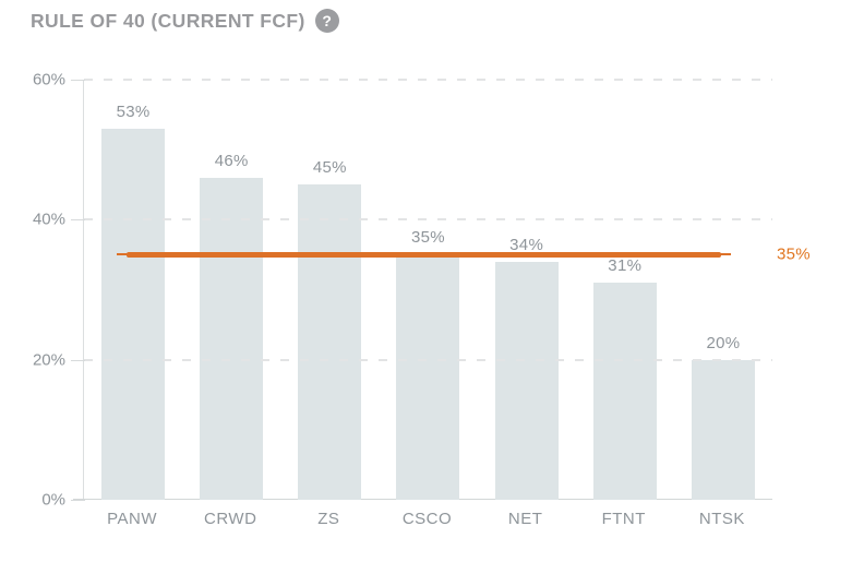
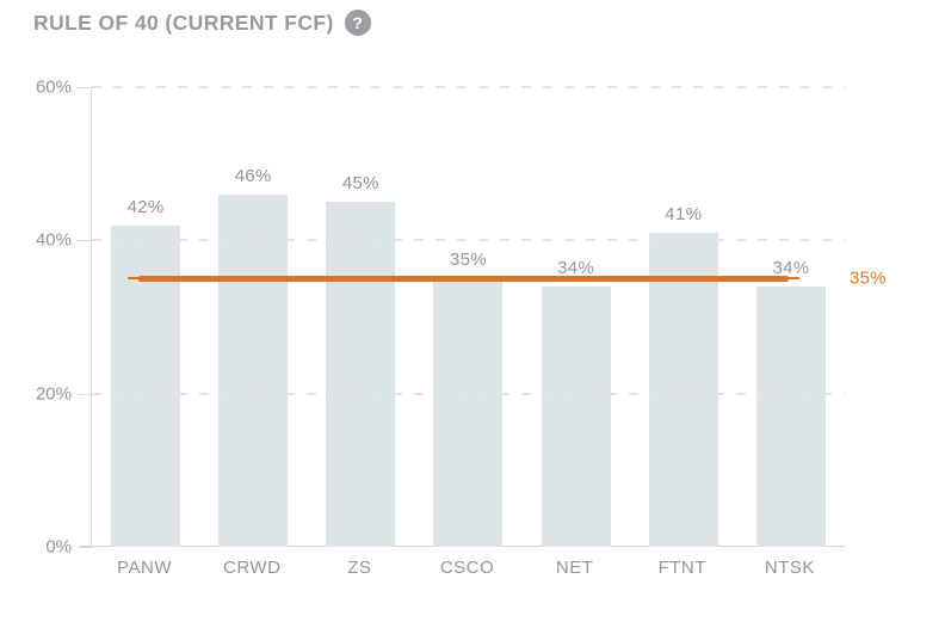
PANW: 53% -> 42%
FTNT: 31% -> 41%
NTSK: 20% -> 34%
